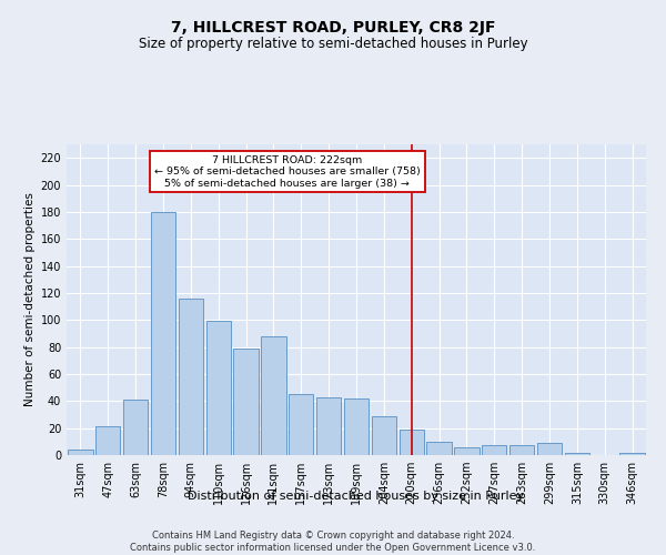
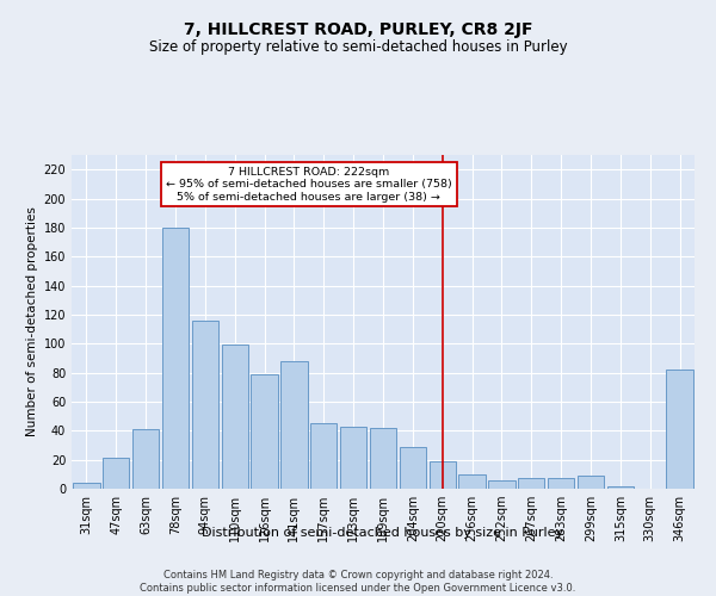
346sqm: 2 -> 82
